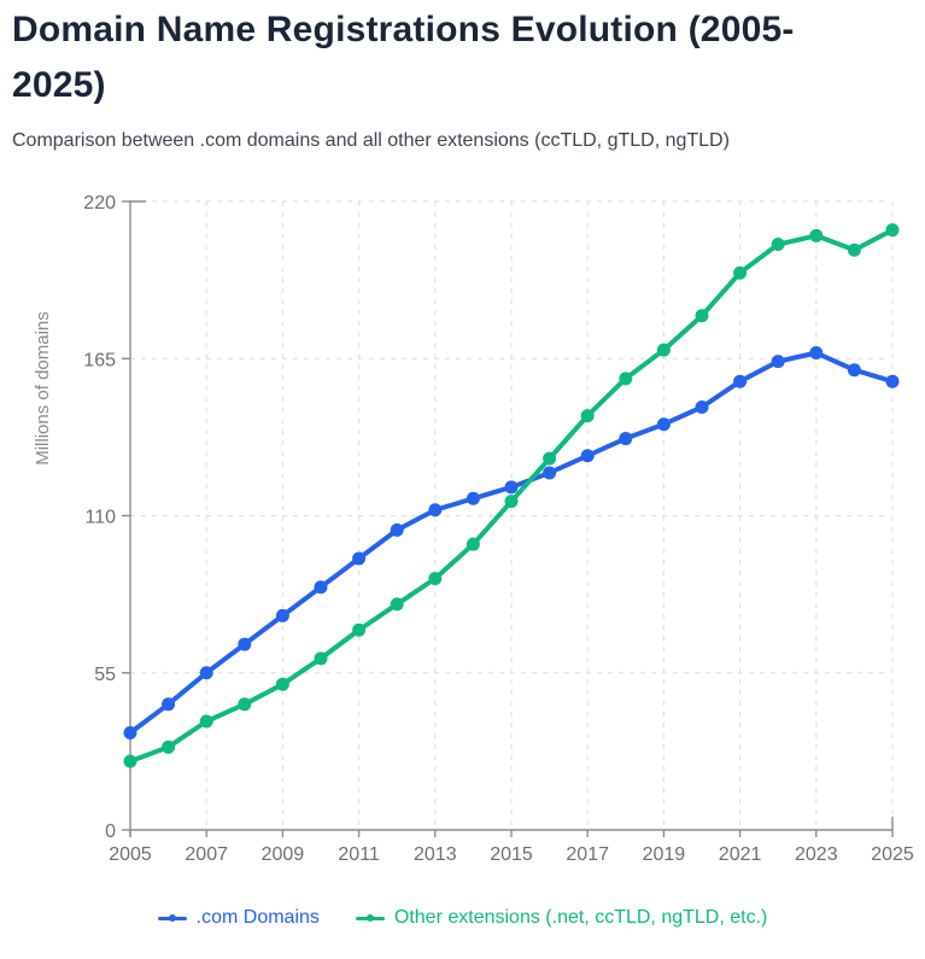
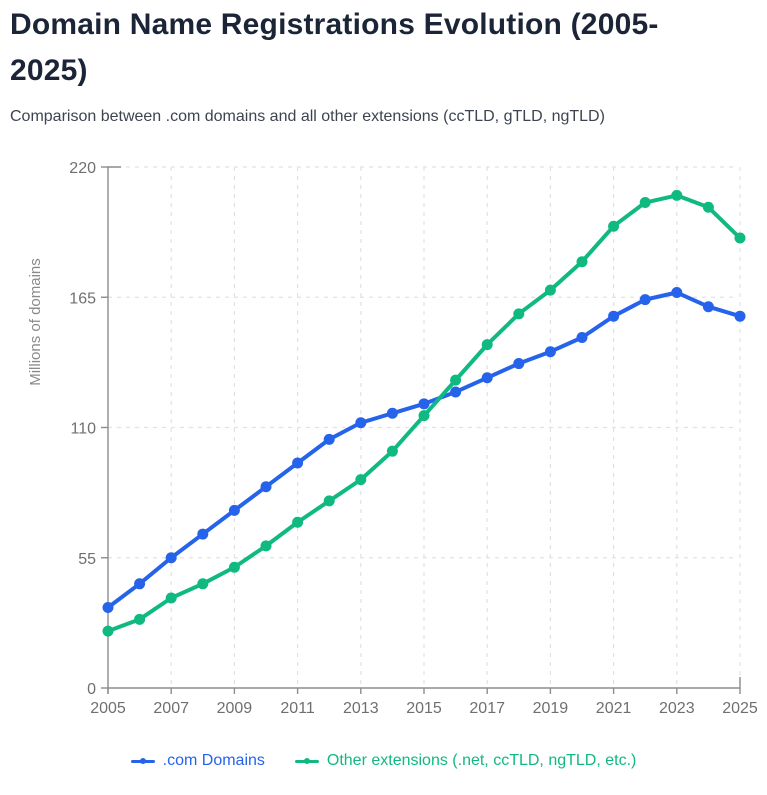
Other extensions (.net, ccTLD, ngTLD, etc.)/2025: 210 -> 190
